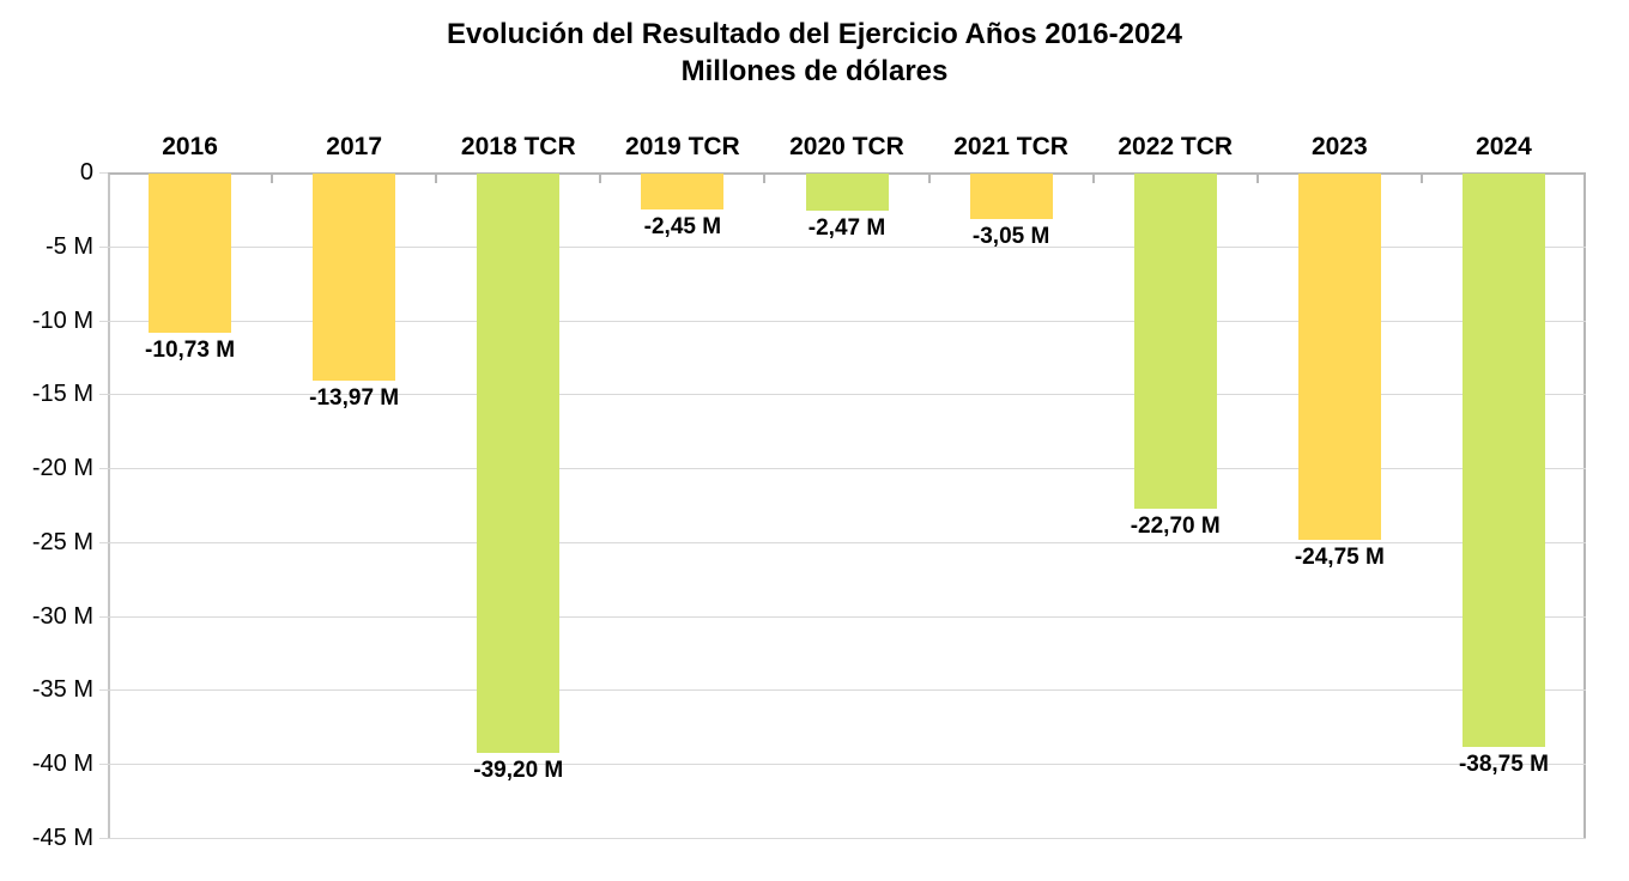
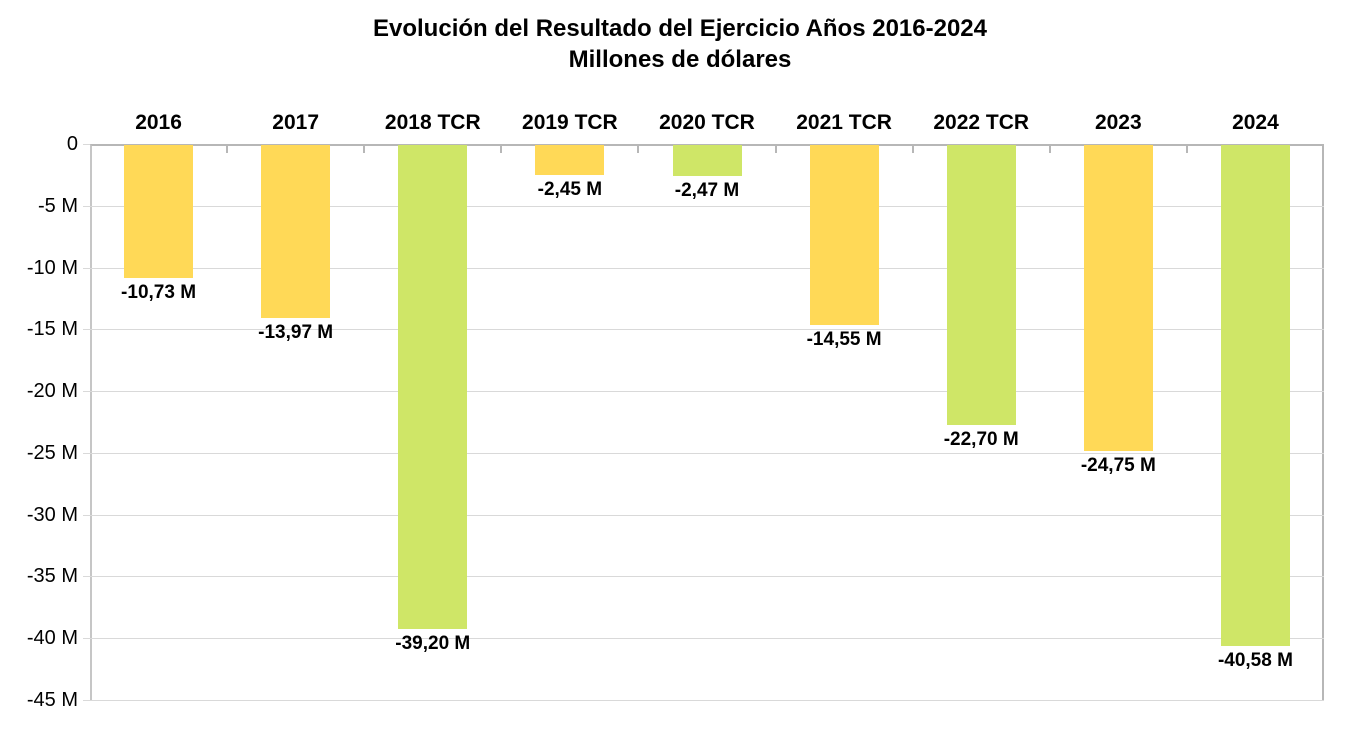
2021 TCR: -3,05 -> -14,55
2024: -38,75 -> -40,58
